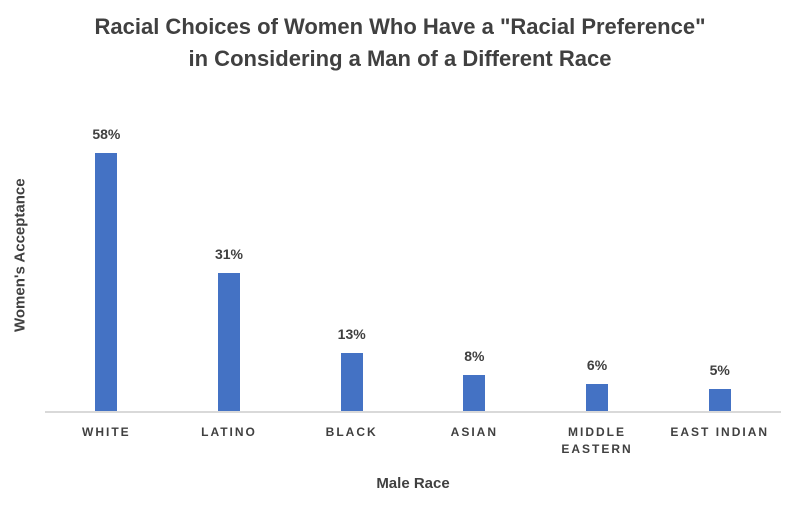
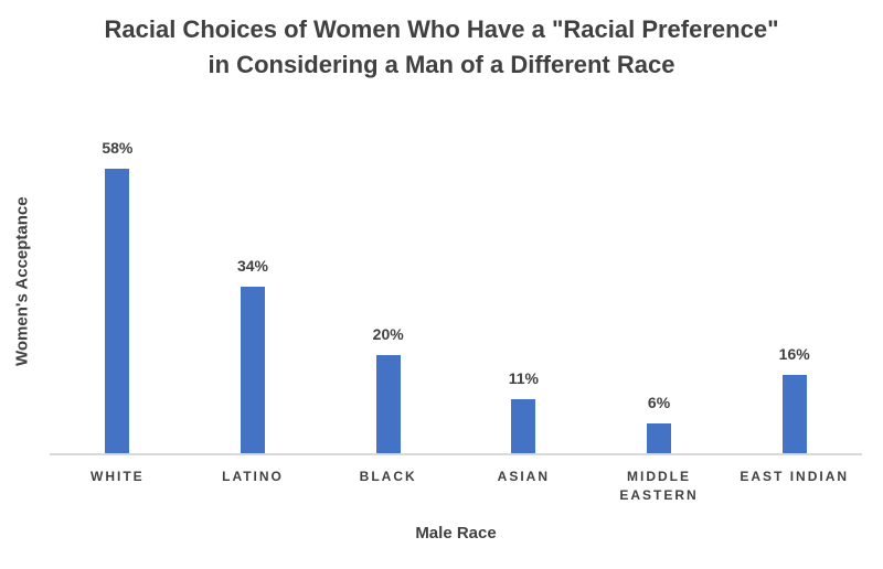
LATINO: 31% -> 34%
BLACK: 13% -> 20%
ASIAN: 8% -> 11%
EAST INDIAN: 5% -> 16%
